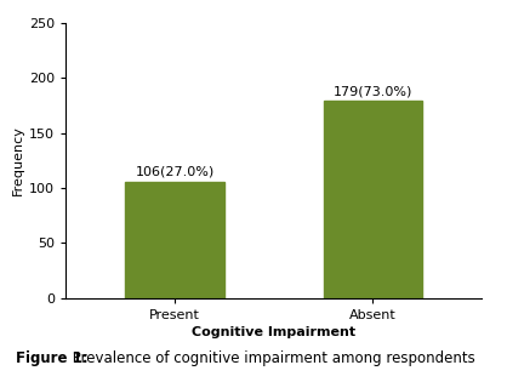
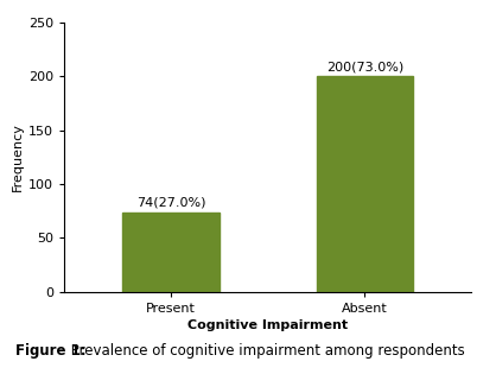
Present: 106 -> 74
Absent: 179 -> 200
